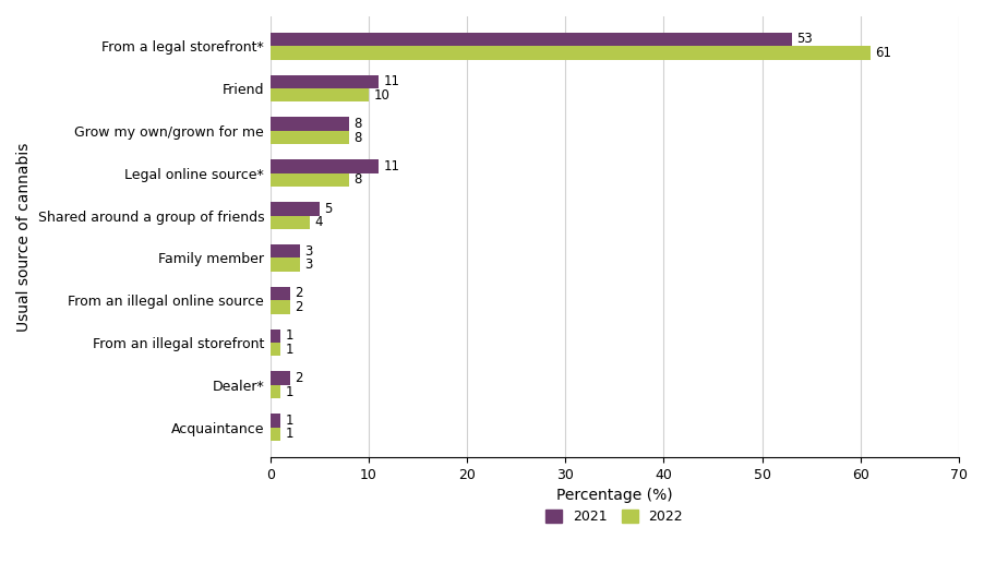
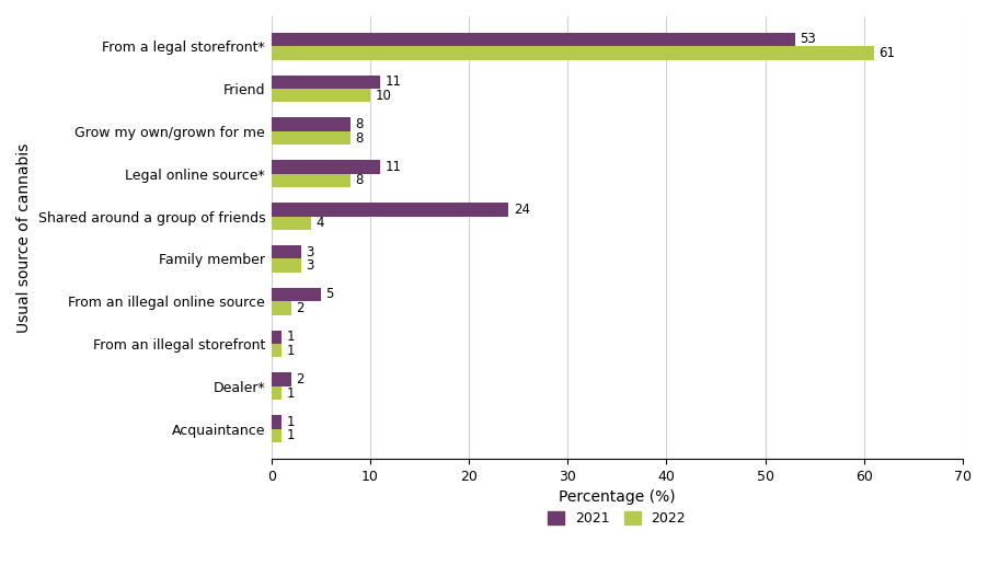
2021/Shared around a group of friends: 5 -> 24
2021/From an illegal online source: 2 -> 5
